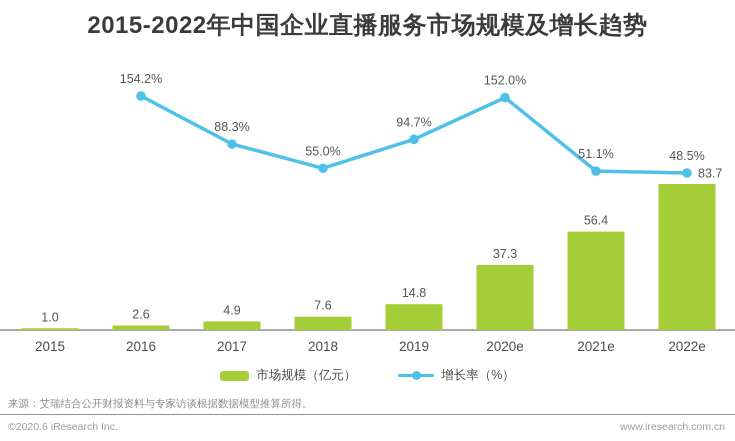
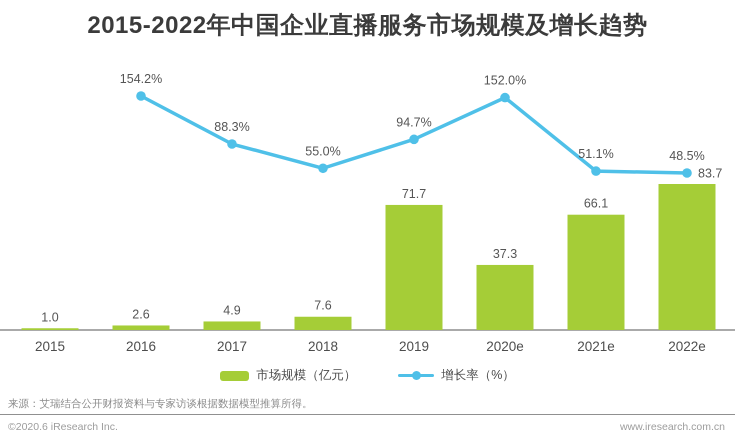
市场规模（亿元）/2019: 14.8 -> 71.7
市场规模（亿元）/2021e: 56.4 -> 66.1
